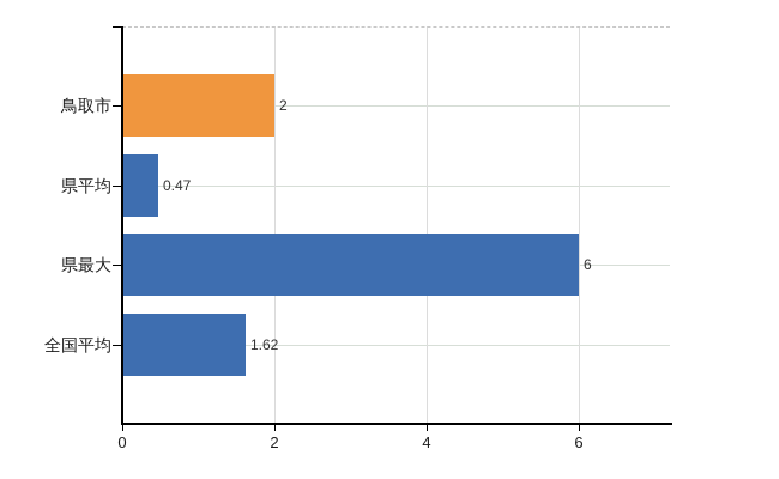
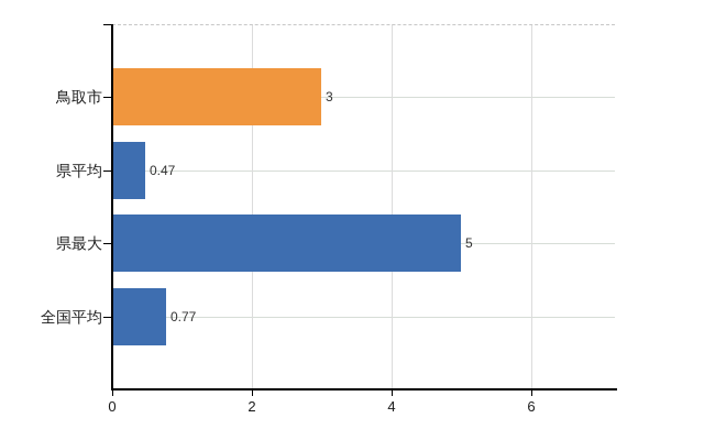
鳥取市: 2 -> 3
県最大: 6 -> 5
全国平均: 1.62 -> 0.77
